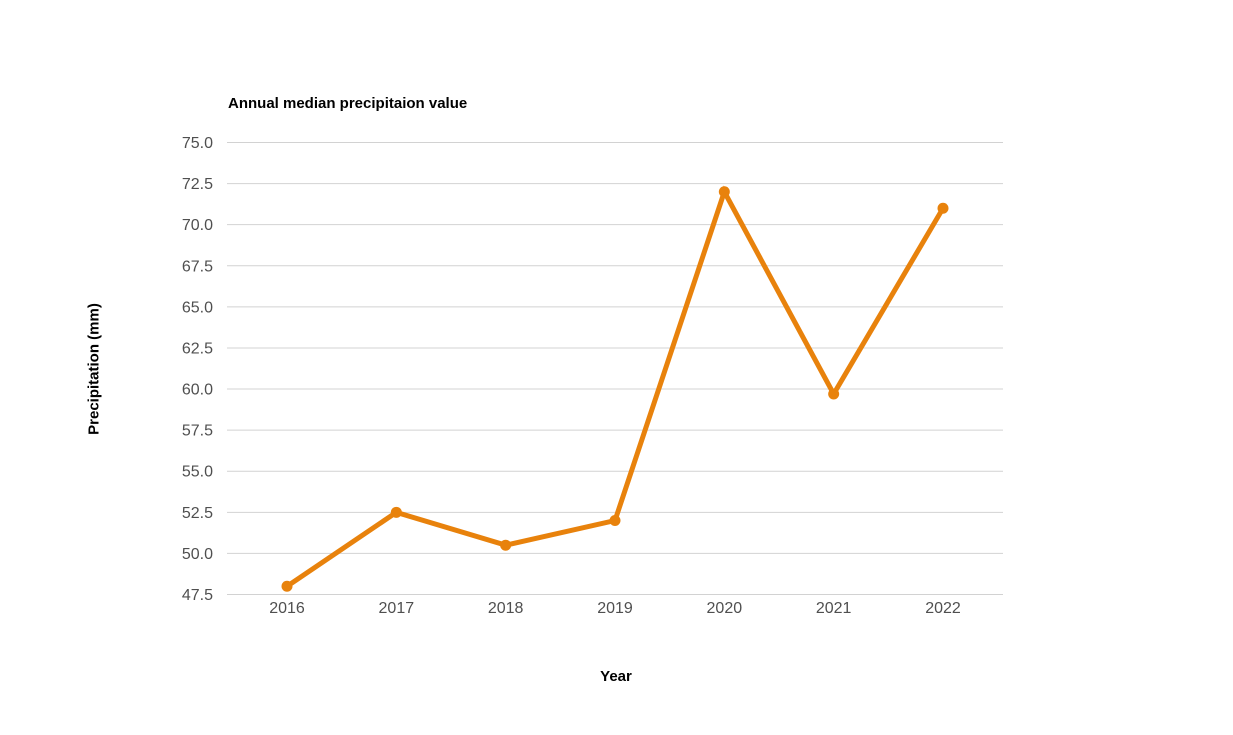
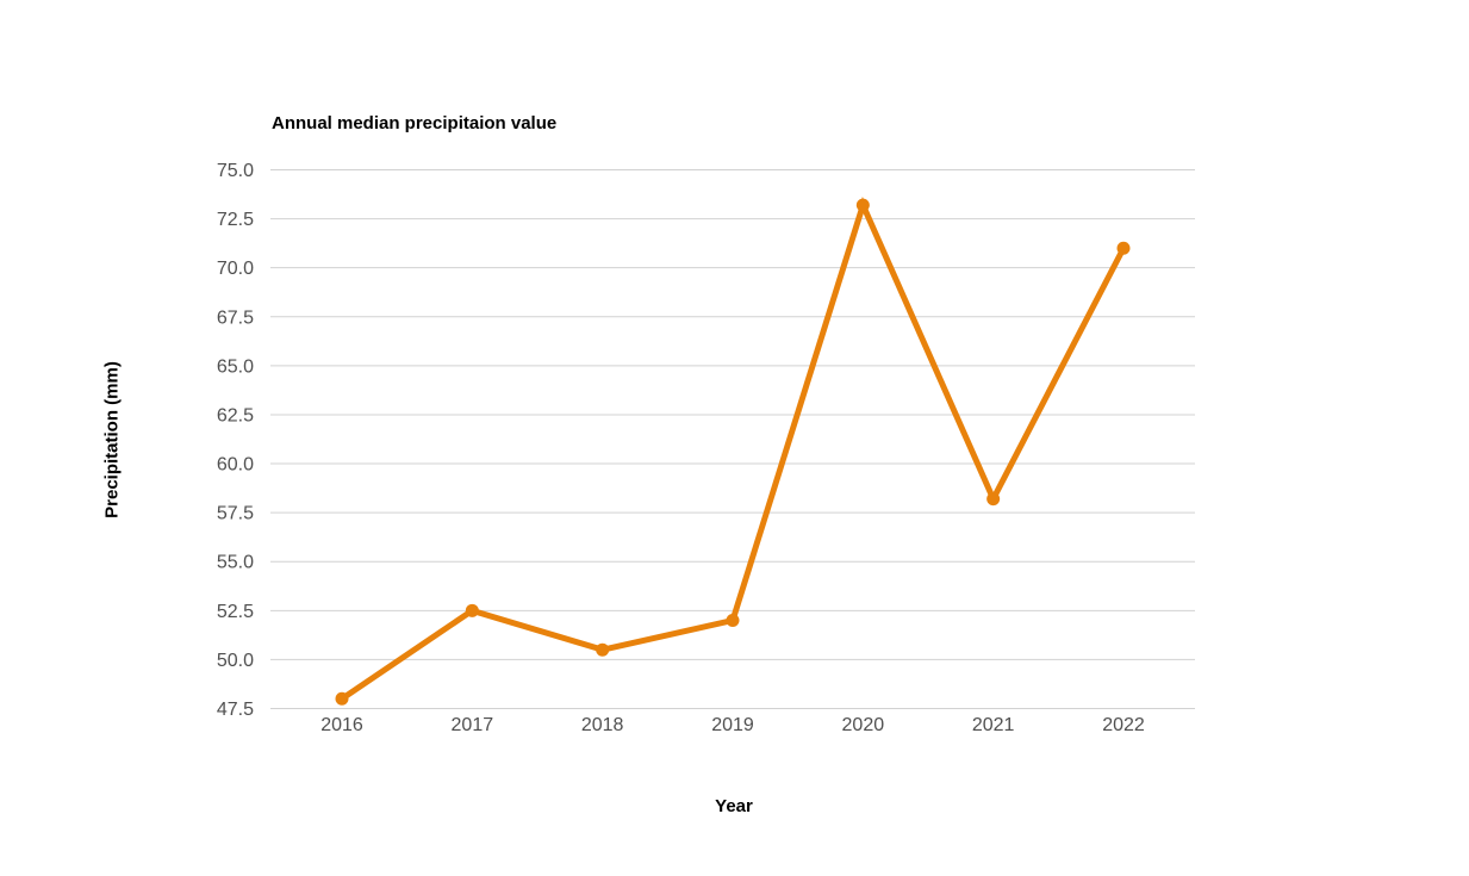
2020: 72.0 -> 73.2
2021: 59.7 -> 58.2
